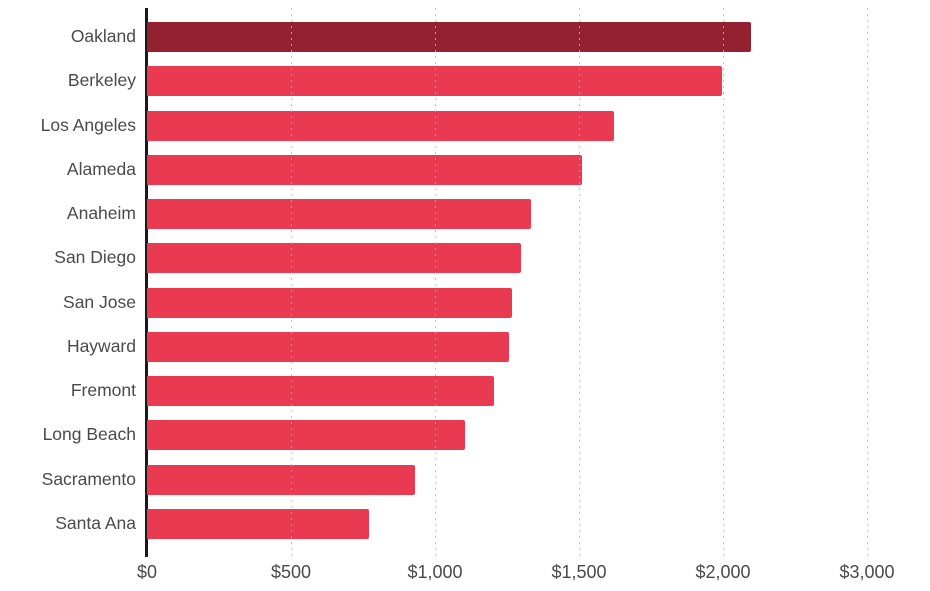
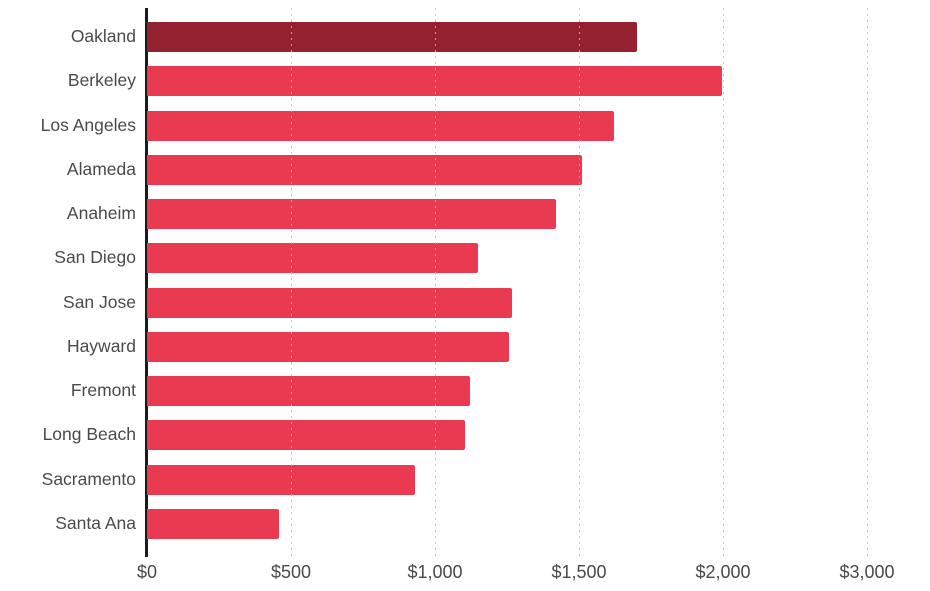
Oakland: $2100 -> $1700
Anaheim: $1330 -> $1420
San Diego: $1300 -> $1150
Fremont: $1200 -> $1120
Santa Ana: $770 -> $460
